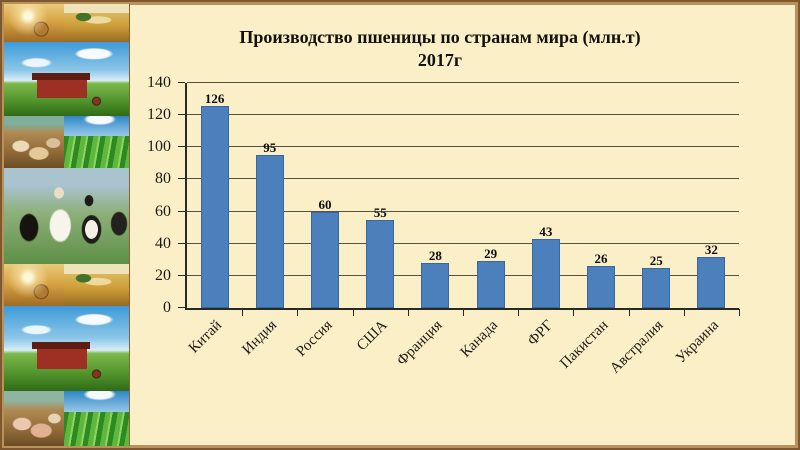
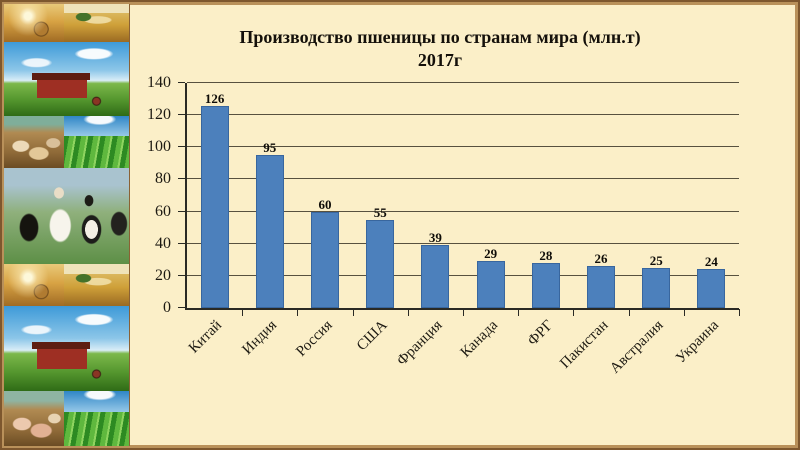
Франция: 28 -> 39
ФРГ: 43 -> 28
Украина: 32 -> 24
